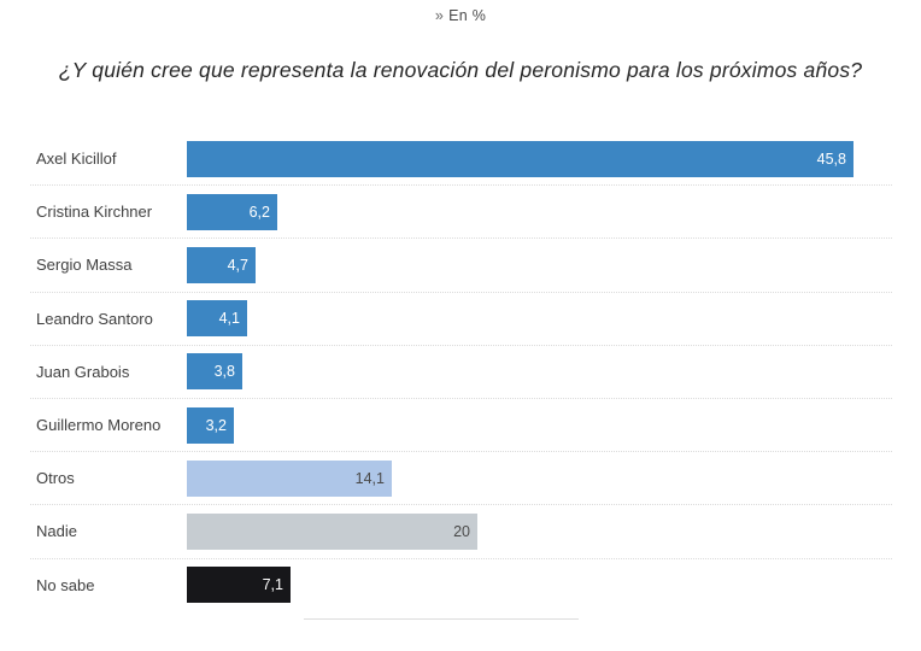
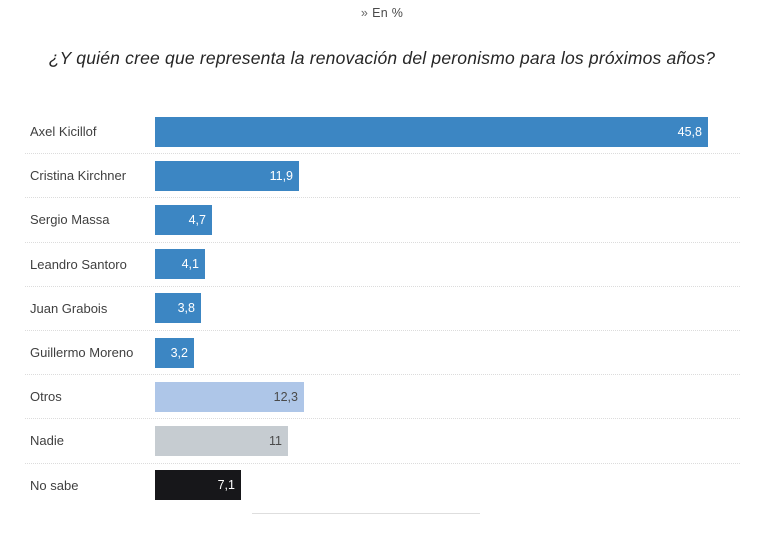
Cristina Kirchner: 6,2 -> 11,9
Otros: 14,1 -> 12,3
Nadie: 20 -> 11
